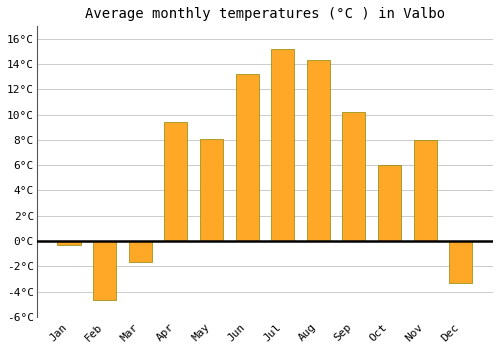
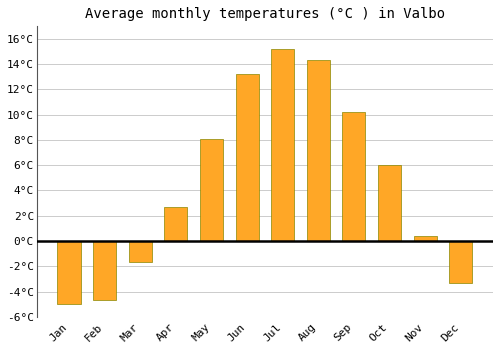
Jan: -0.3°C -> -5.0°C
Apr: 9.4°C -> 2.7°C
Nov: 8.0°C -> 0.4°C
